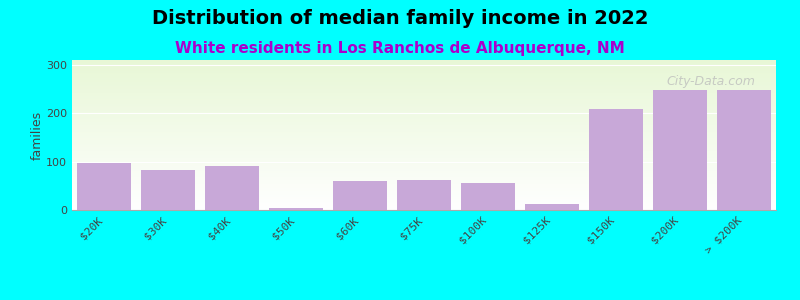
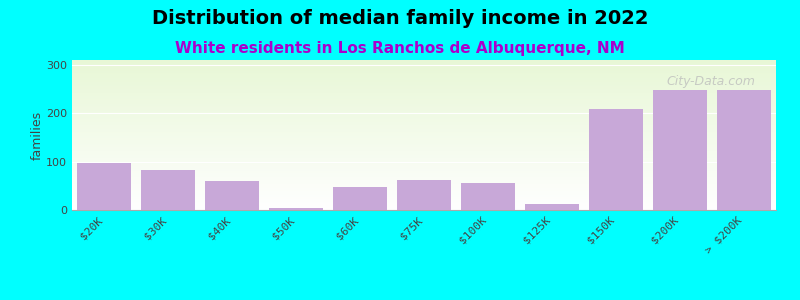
$40K: 90 -> 60
$60K: 60 -> 48
